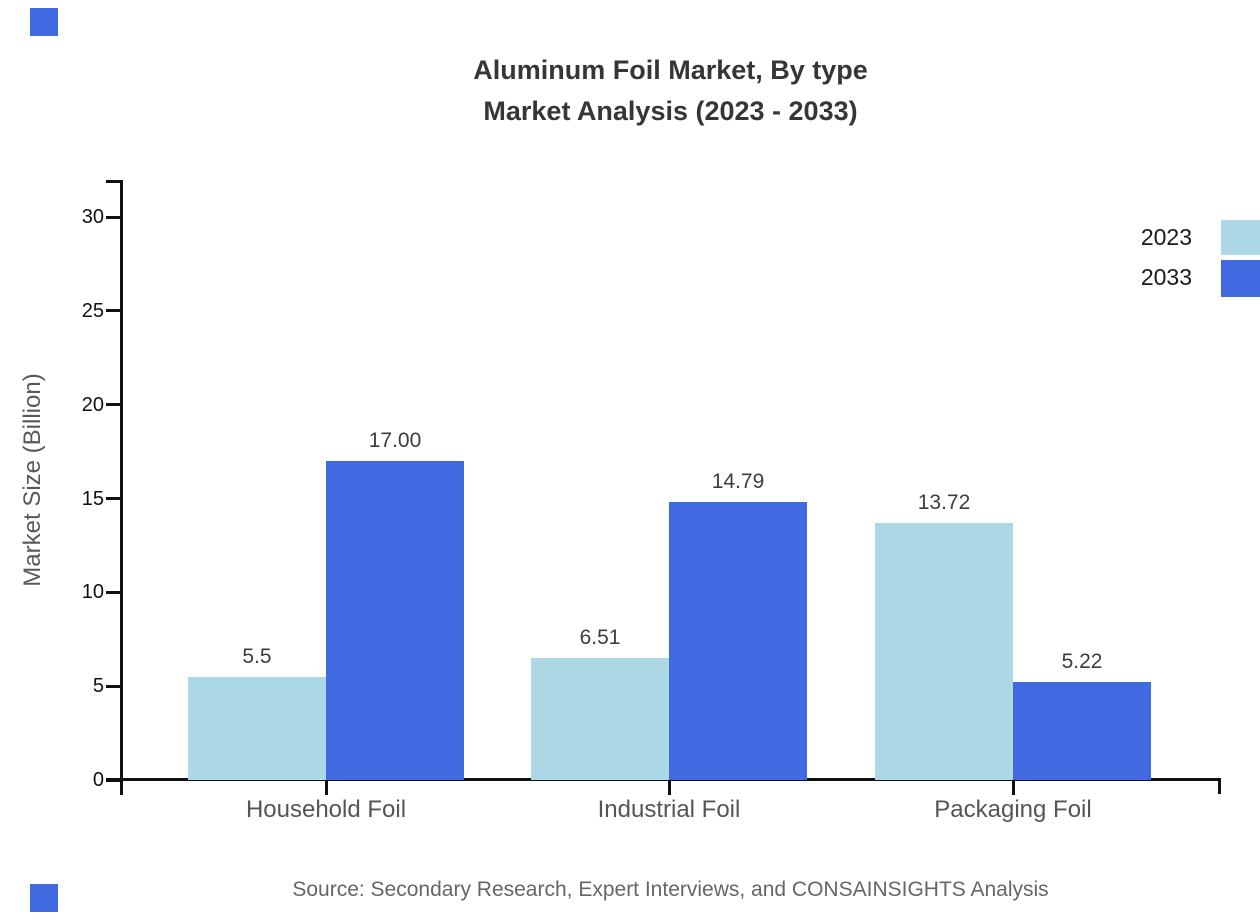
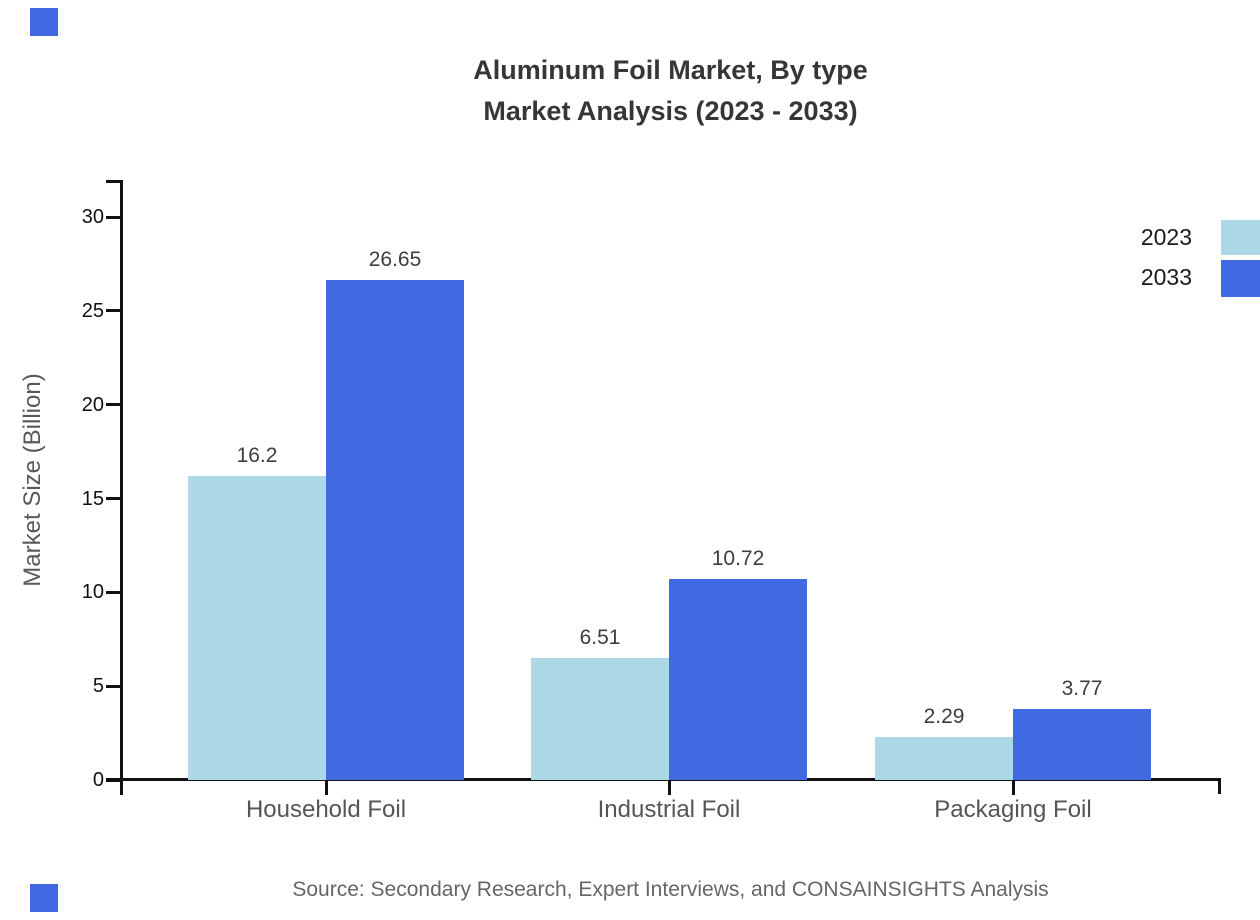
2023/Household Foil: 5.5 -> 16.2
2033/Household Foil: 17.00 -> 26.65
2033/Industrial Foil: 14.79 -> 10.72
2023/Packaging Foil: 13.72 -> 2.29
2033/Packaging Foil: 5.22 -> 3.77
